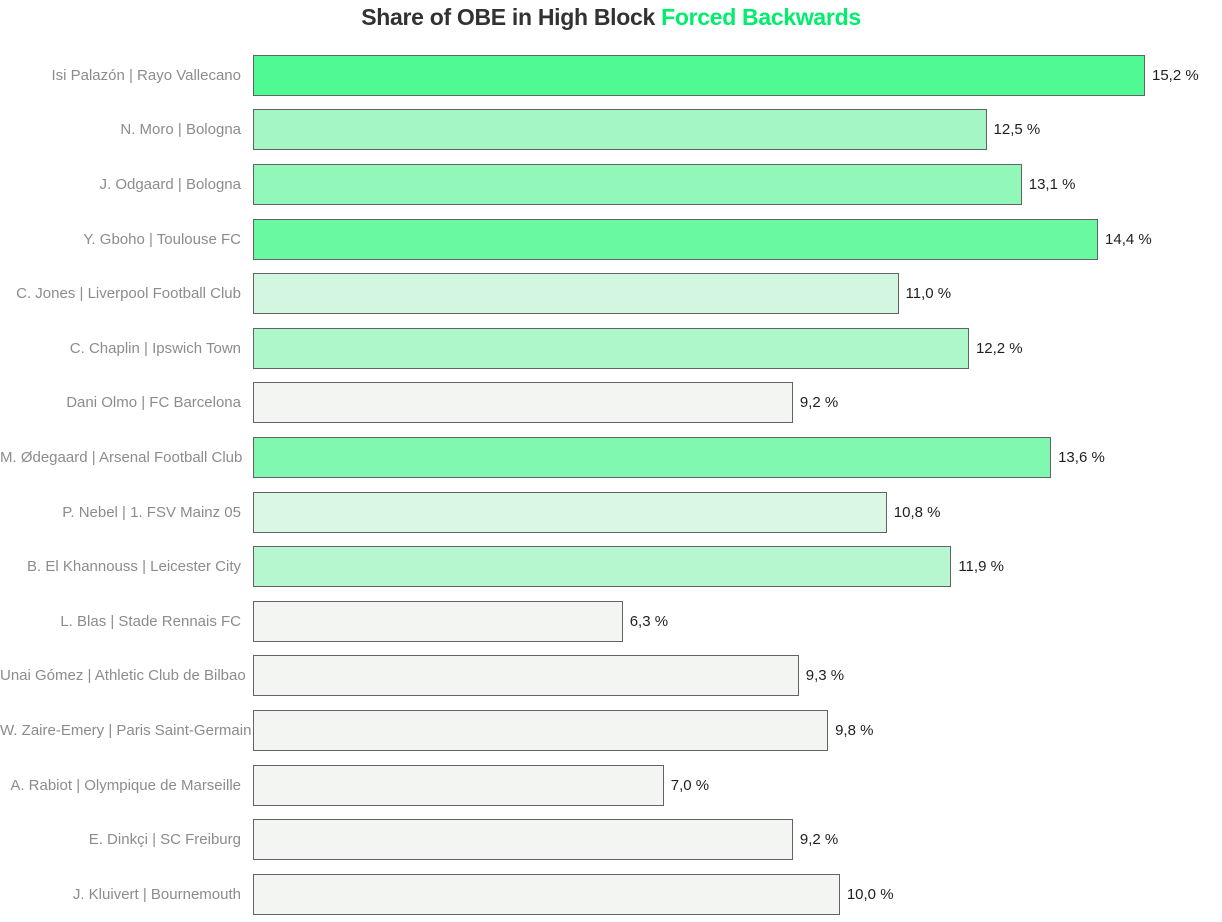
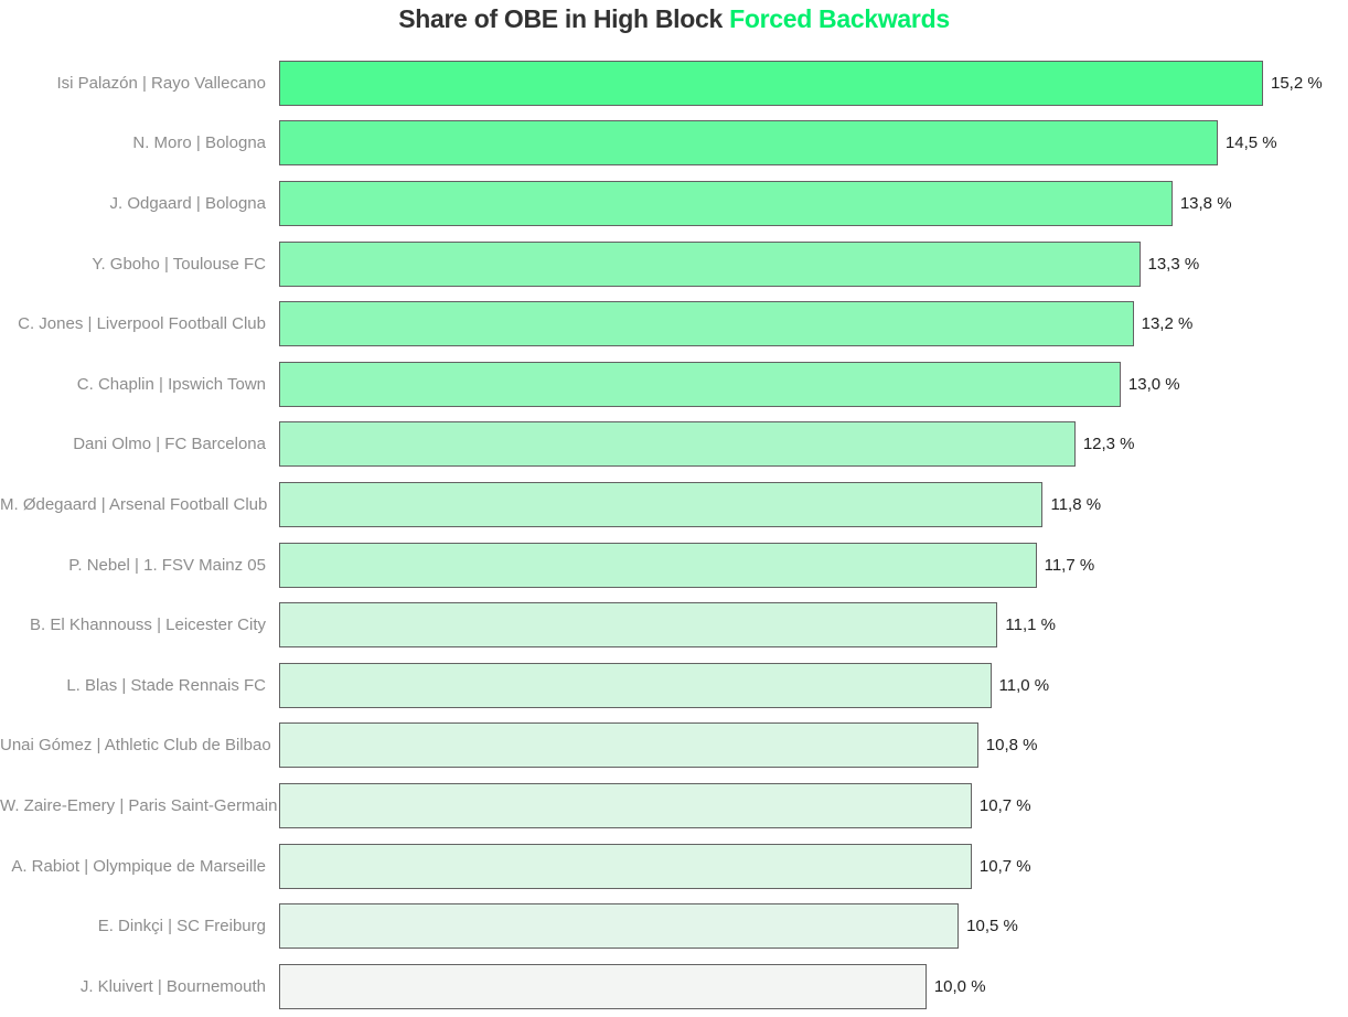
N. Moro | Bologna: 12,5 -> 14,5
J. Odgaard | Bologna: 13,1 -> 13,8
Y. Gboho | Toulouse FC: 14,4 -> 13,3
C. Jones | Liverpool Football Club: 11,0 -> 13,2
C. Chaplin | Ipswich Town: 12,2 -> 13,0
Dani Olmo | FC Barcelona: 9,2 -> 12,3
M. Ødegaard | Arsenal Football Club: 13,6 -> 11,8
P. Nebel | 1. FSV Mainz 05: 10,8 -> 11,7
B. El Khannouss | Leicester City: 11,9 -> 11,1
L. Blas | Stade Rennais FC: 6,3 -> 11,0
Unai Gómez | Athletic Club de Bilbao: 9,3 -> 10,8
W. Zaire-Emery | Paris Saint-Germain: 9,8 -> 10,7
A. Rabiot | Olympique de Marseille: 7,0 -> 10,7
E. Dinkçi | SC Freiburg: 9,2 -> 10,5
